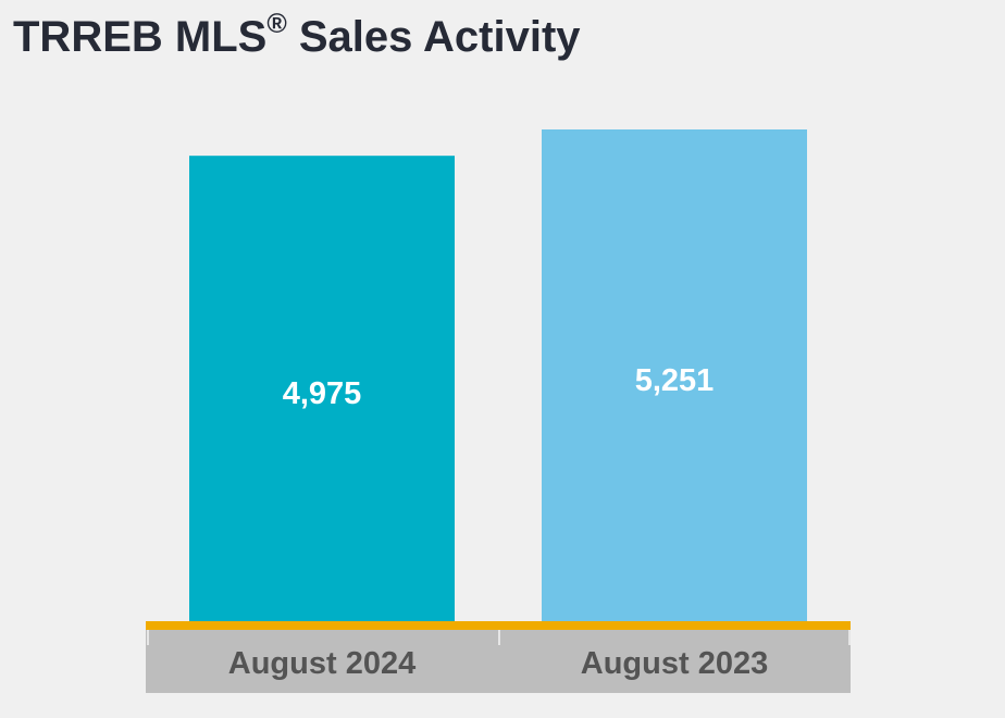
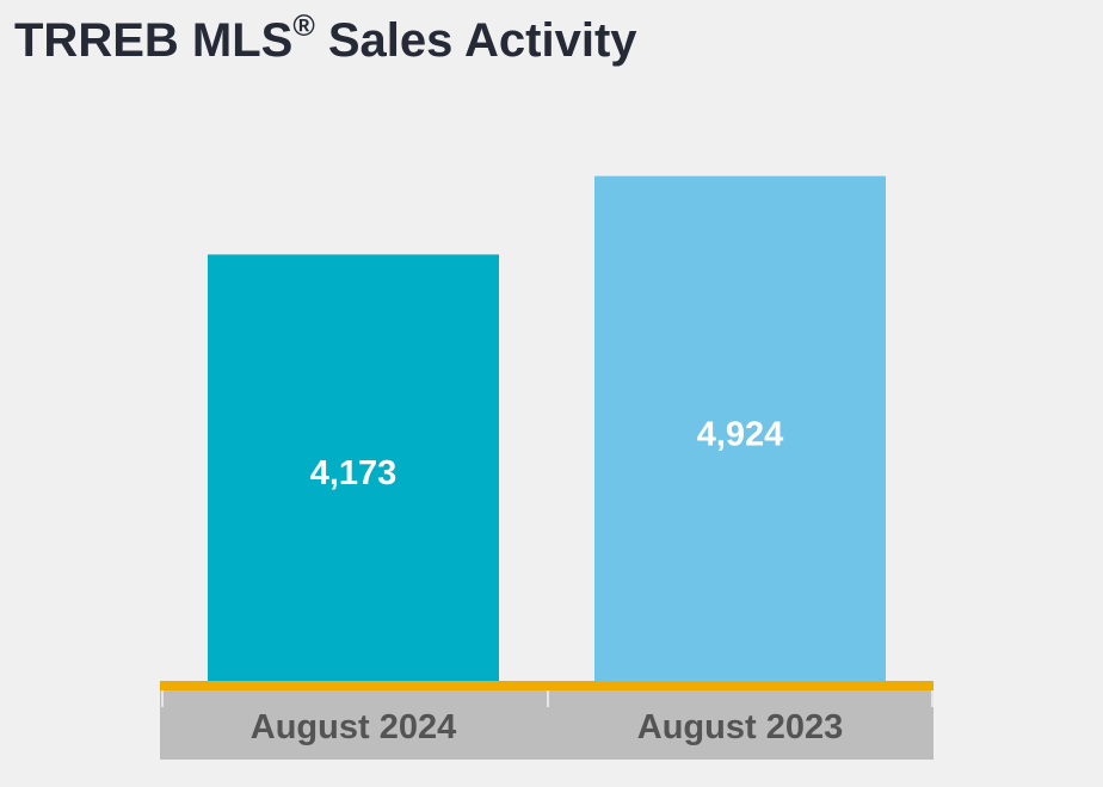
August 2024: 4,975 -> 4,173
August 2023: 5,251 -> 4,924
